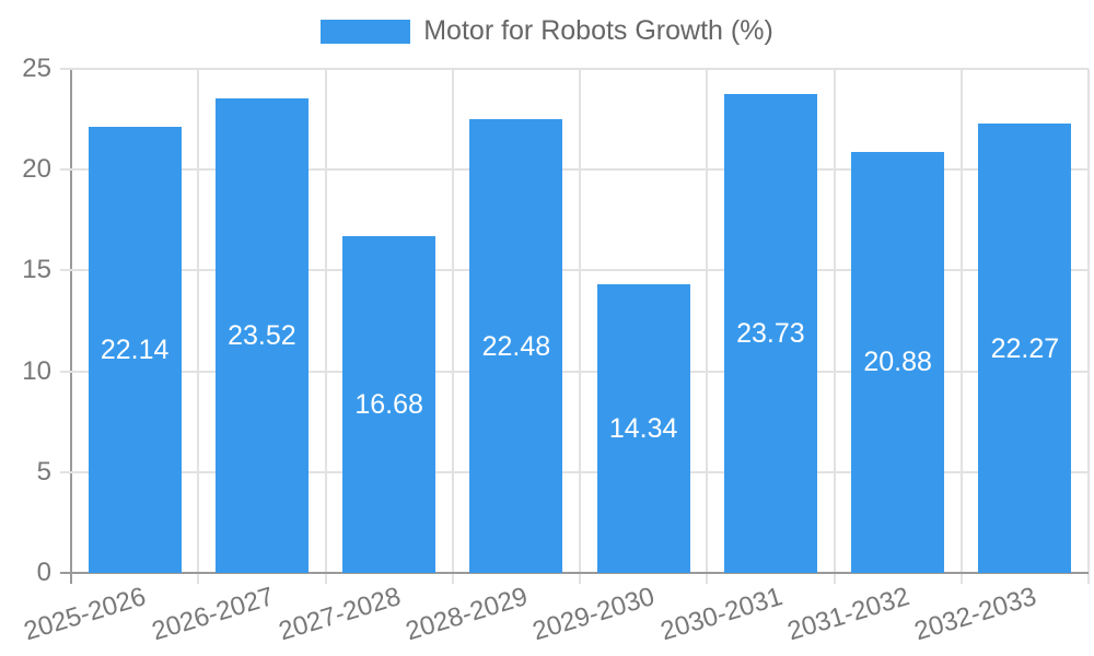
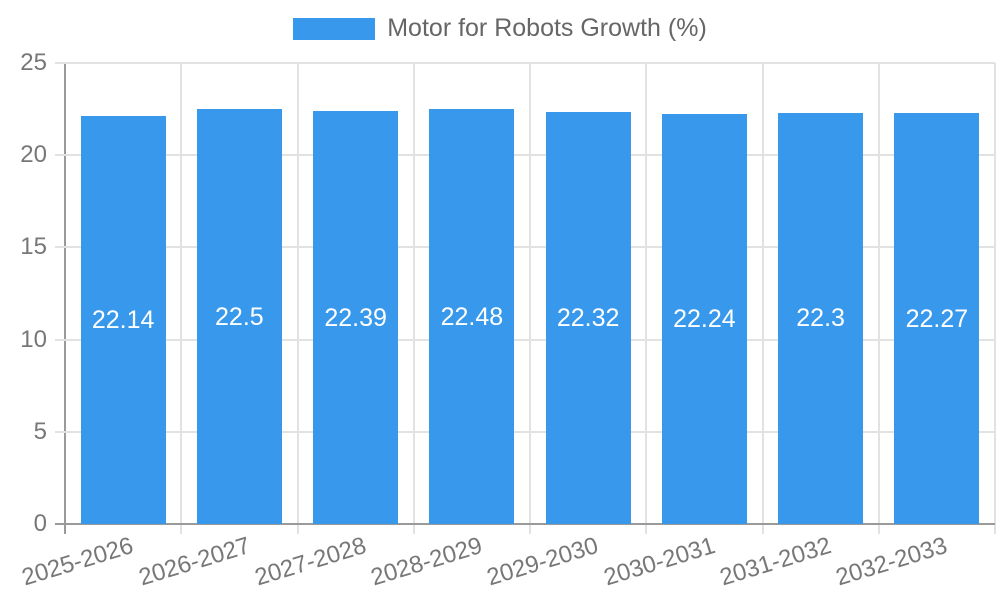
2026-2027: 23.52 -> 22.5
2027-2028: 16.68 -> 22.39
2029-2030: 14.34 -> 22.32
2030-2031: 23.73 -> 22.24
2031-2032: 20.88 -> 22.3
